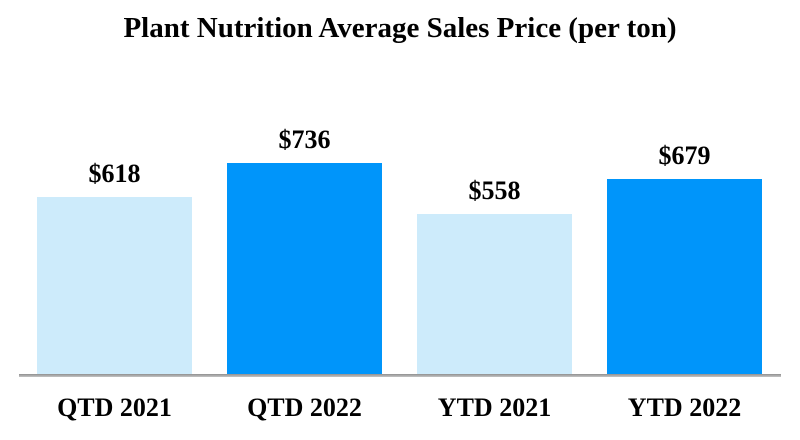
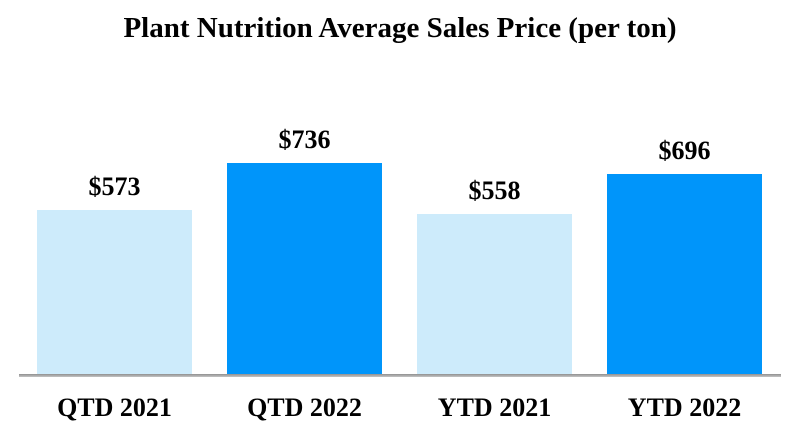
QTD 2021: $618 -> $573
YTD 2022: $679 -> $696
